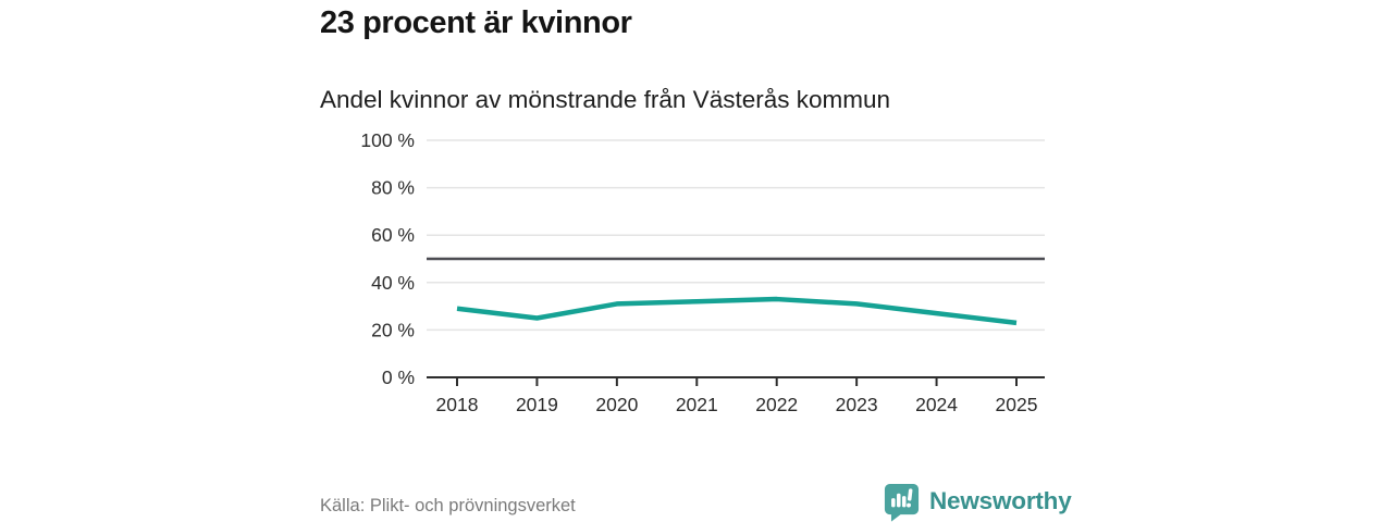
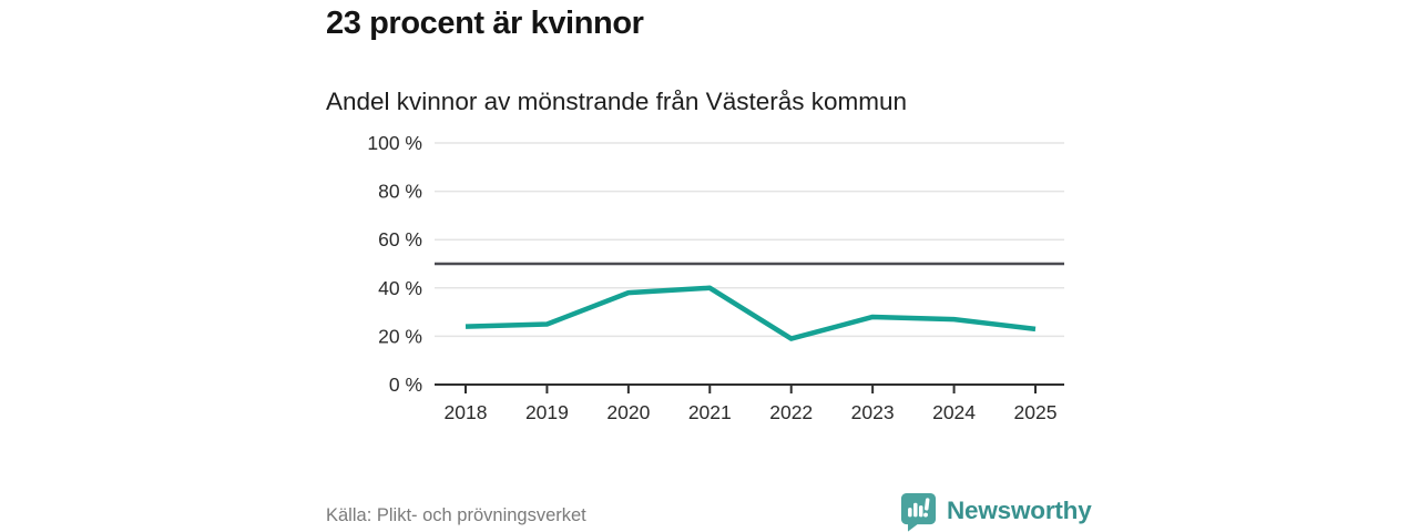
2018: 29% -> 24%
2020: 31% -> 38%
2021: 32% -> 40%
2022: 33% -> 19%
2023: 31% -> 28%
